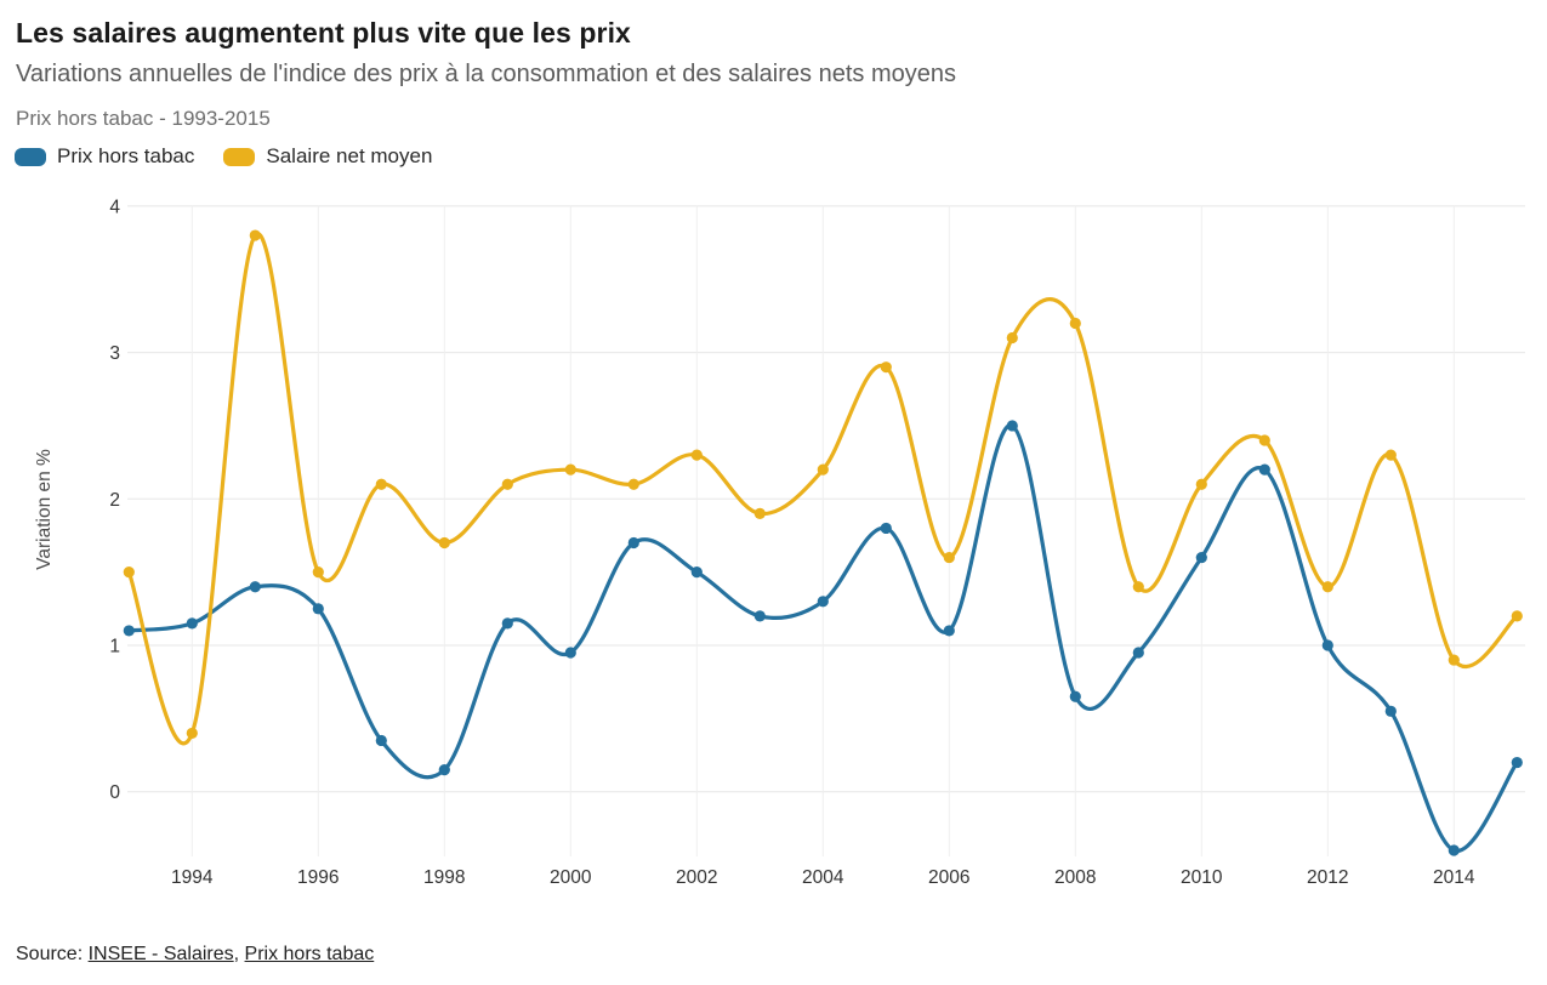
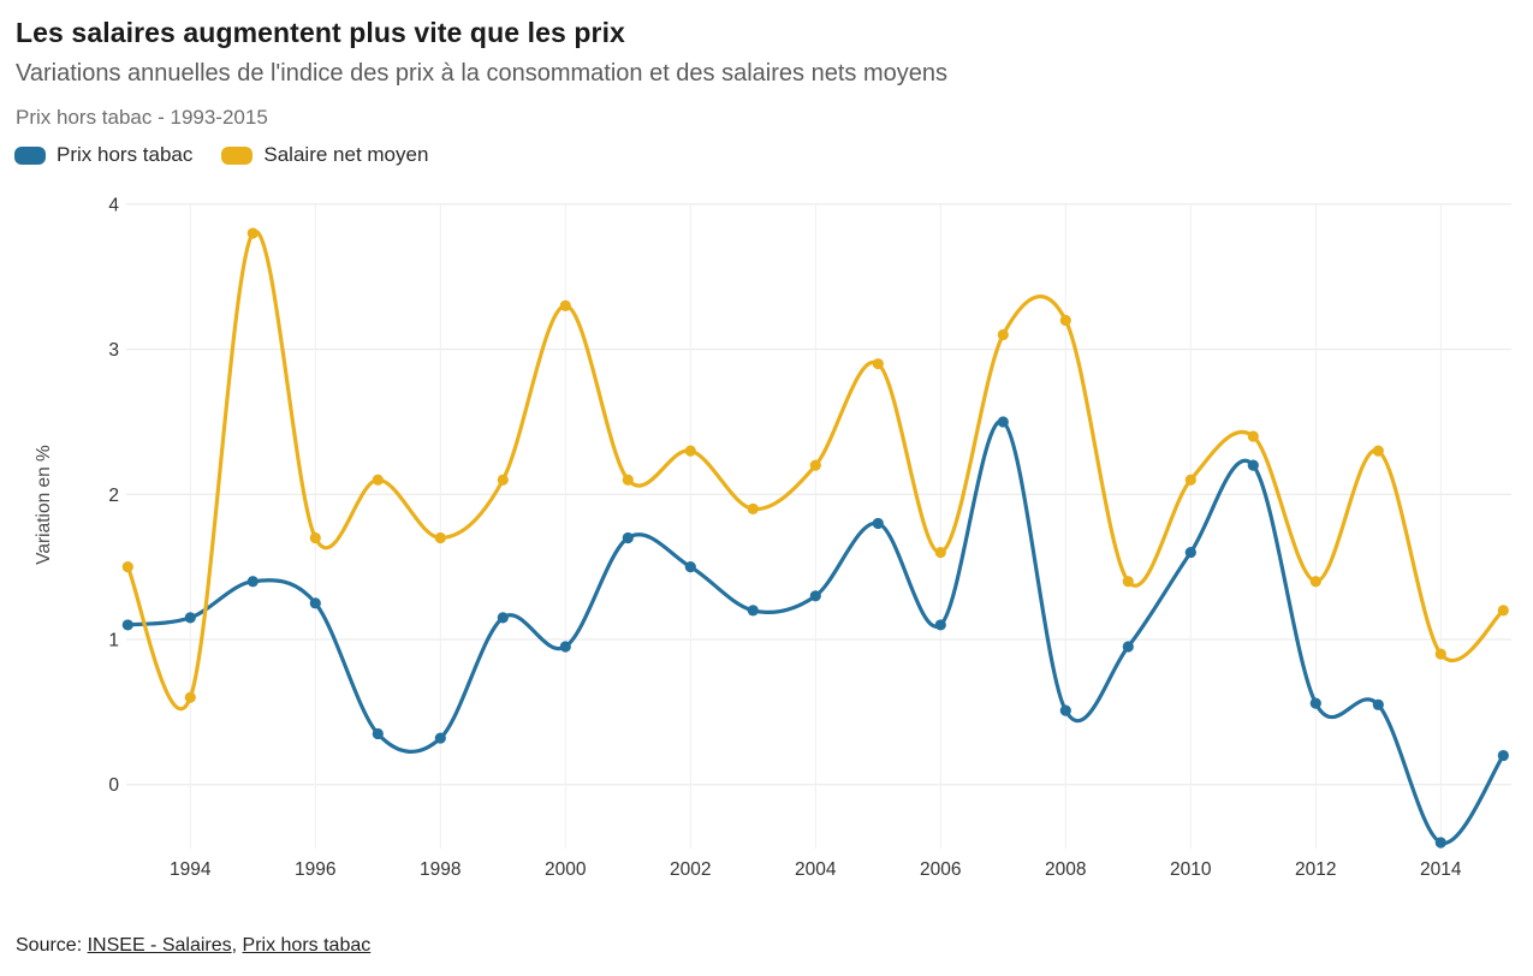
Salaire net moyen/1994: 0.4 -> 0.6
Salaire net moyen/1996: 1.5 -> 1.7
Prix hors tabac/1998: 0.15 -> 0.32
Salaire net moyen/2000: 2.2 -> 3.3
Prix hors tabac/2008: 0.65 -> 0.51
Prix hors tabac/2012: 1.00 -> 0.56
